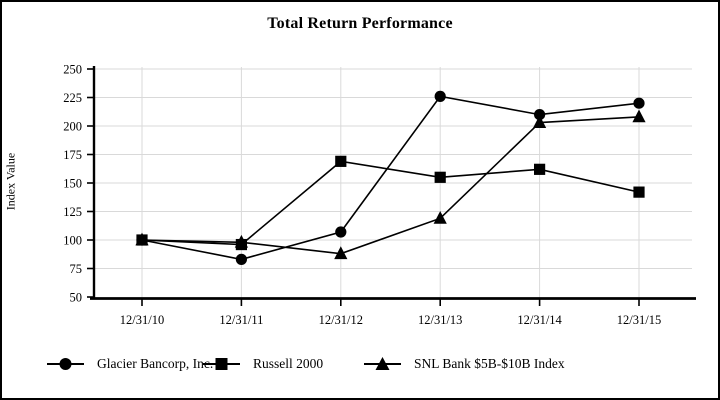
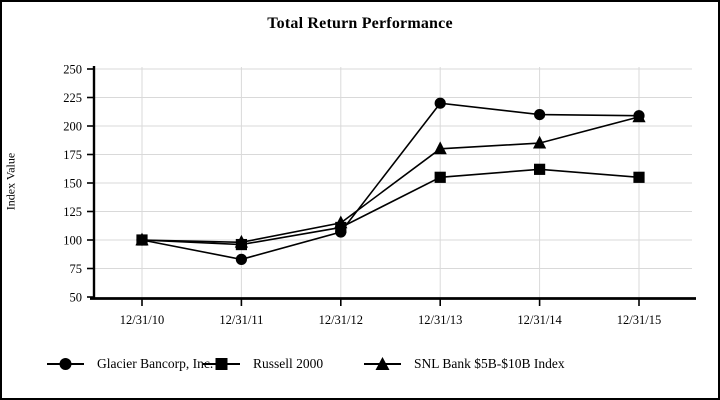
Russell 2000/12/31/12: 169 -> 111
SNL Bank $5B-$10B Index/12/31/12: 88 -> 115
Glacier Bancorp, Inc./12/31/13: 226 -> 220
SNL Bank $5B-$10B Index/12/31/13: 119 -> 180
SNL Bank $5B-$10B Index/12/31/14: 203 -> 185
Glacier Bancorp, Inc./12/31/15: 220 -> 209
Russell 2000/12/31/15: 142 -> 155
